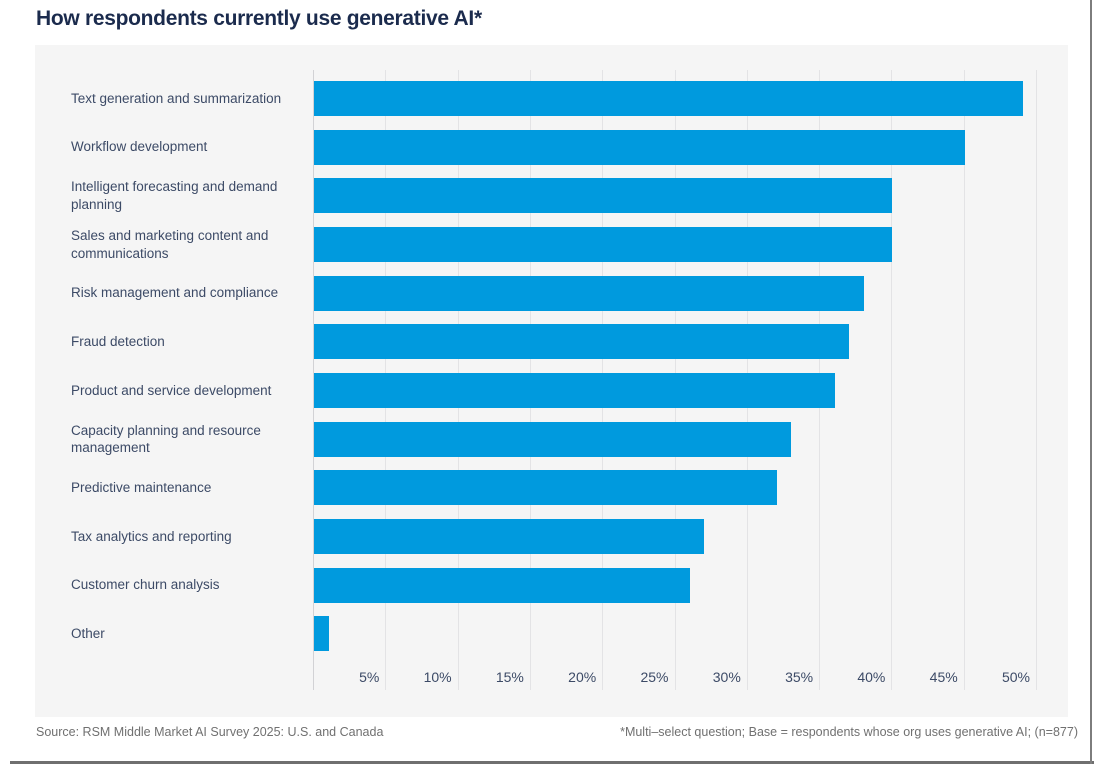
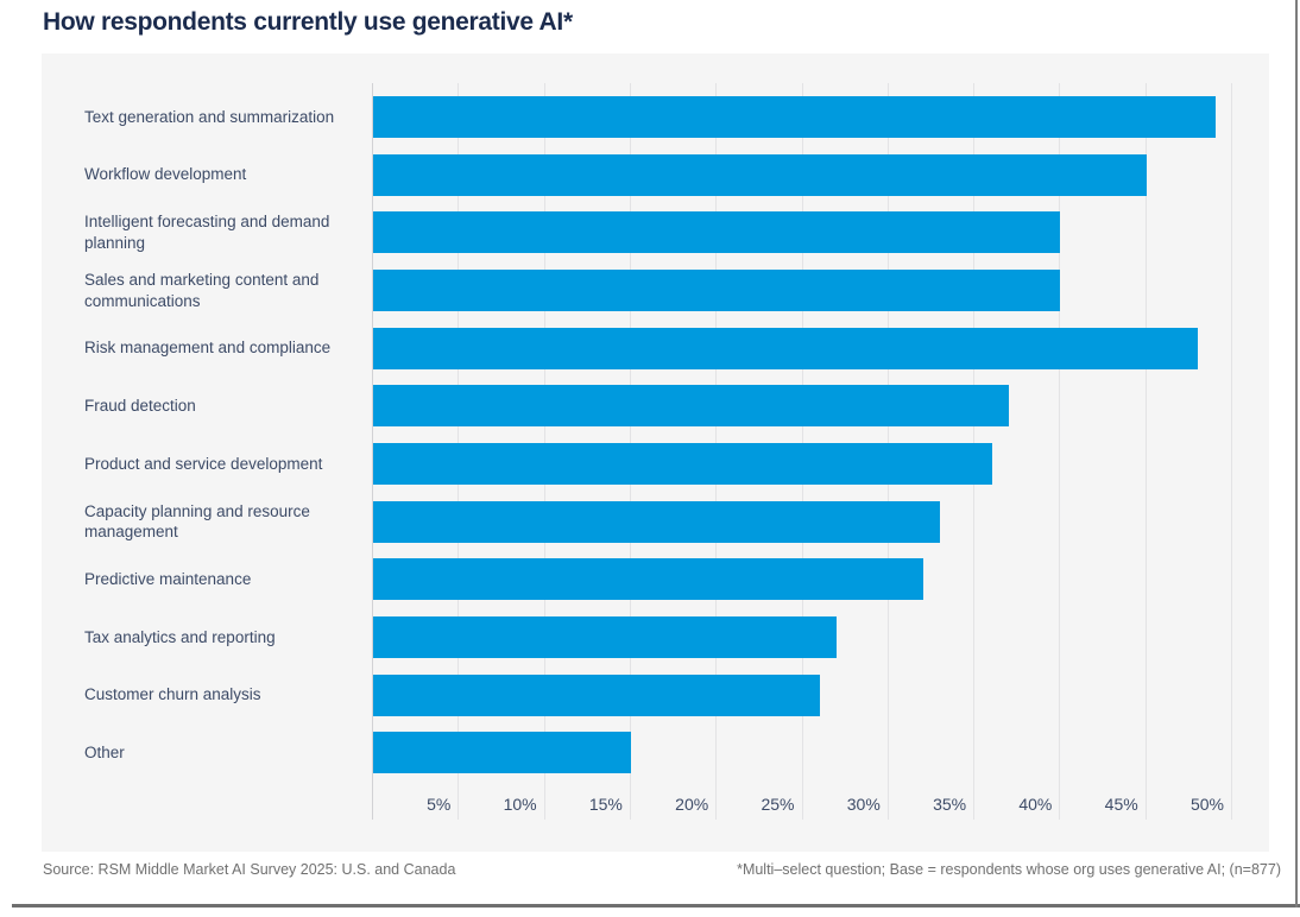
Risk management and compliance: 38% -> 48%
Other: 1% -> 15%
